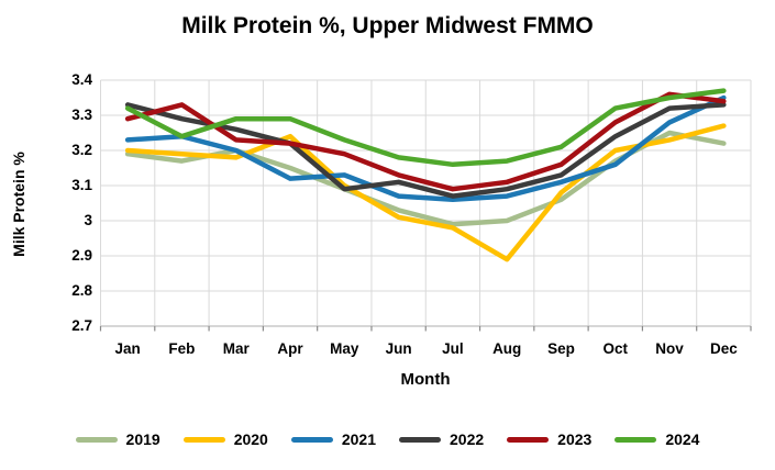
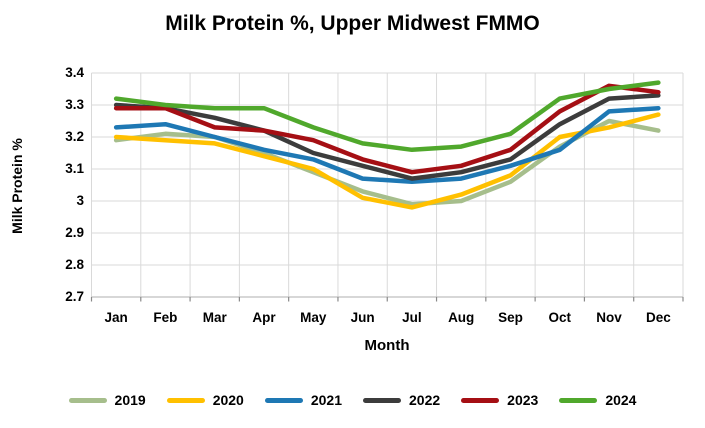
2022/Jan: 3.33 -> 3.30
2019/Feb: 3.17 -> 3.21
2023/Feb: 3.33 -> 3.29
2024/Feb: 3.24 -> 3.30
2020/Apr: 3.24 -> 3.14
2021/Apr: 3.12 -> 3.16
2022/May: 3.09 -> 3.15
2020/Aug: 2.89 -> 3.02
2021/Dec: 3.35 -> 3.29
